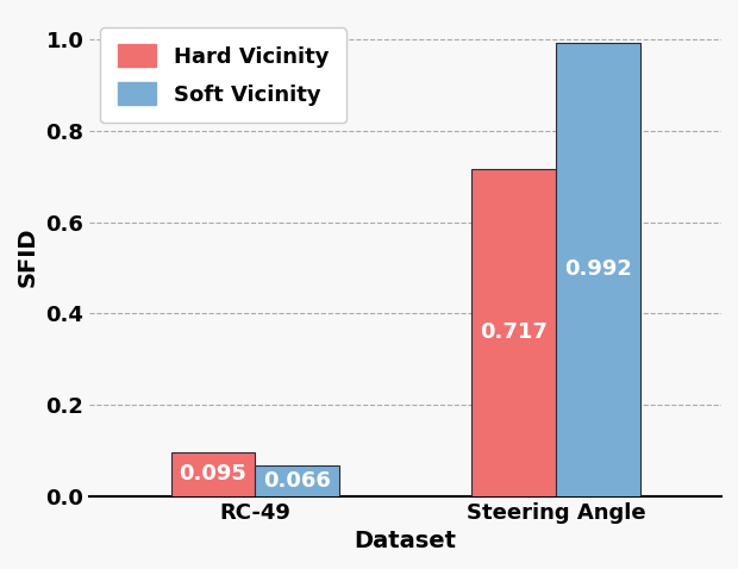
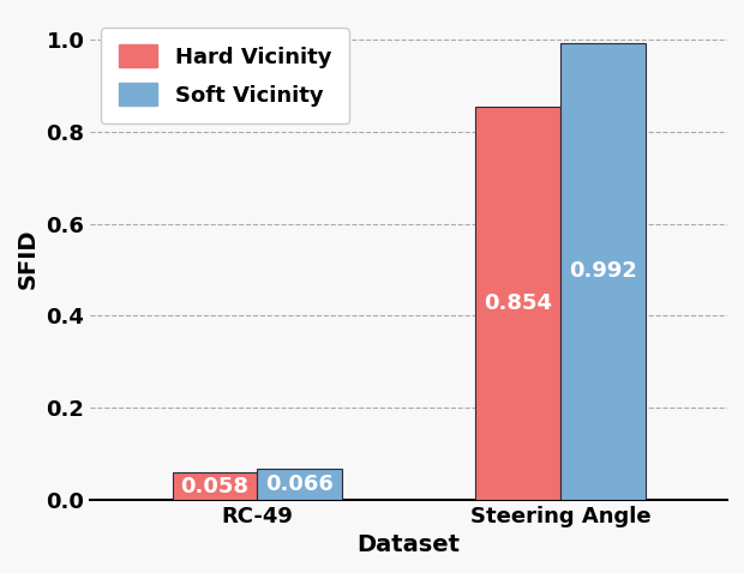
Hard Vicinity/RC-49: 0.095 -> 0.058
Hard Vicinity/Steering Angle: 0.717 -> 0.854
